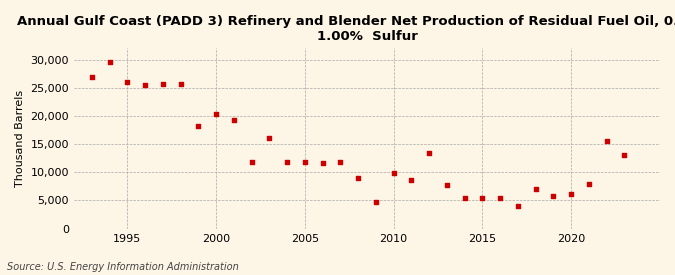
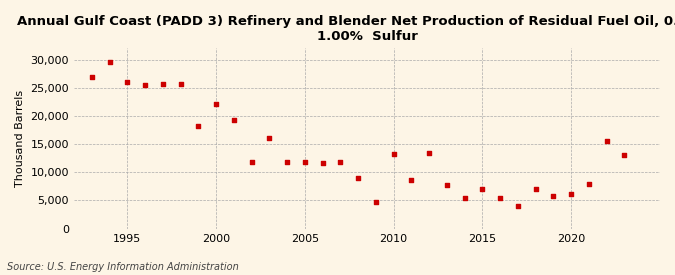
2000: 20,300 -> 22,200
2010: 9,800 -> 13,200
2015: 5,500 -> 7,000
